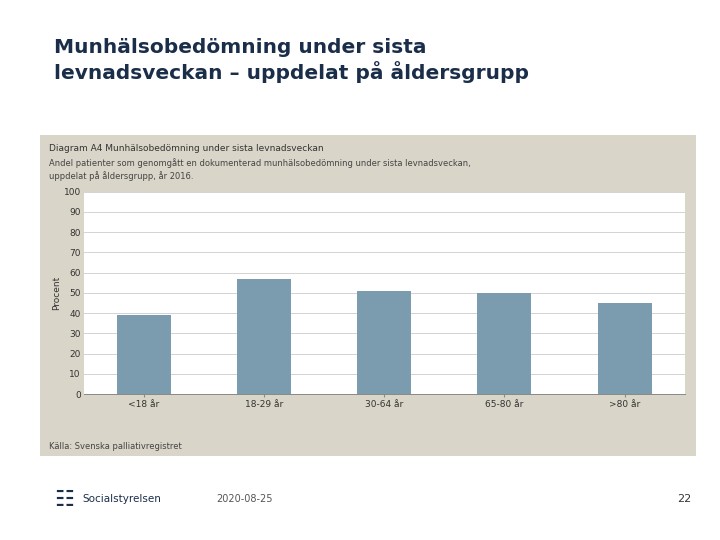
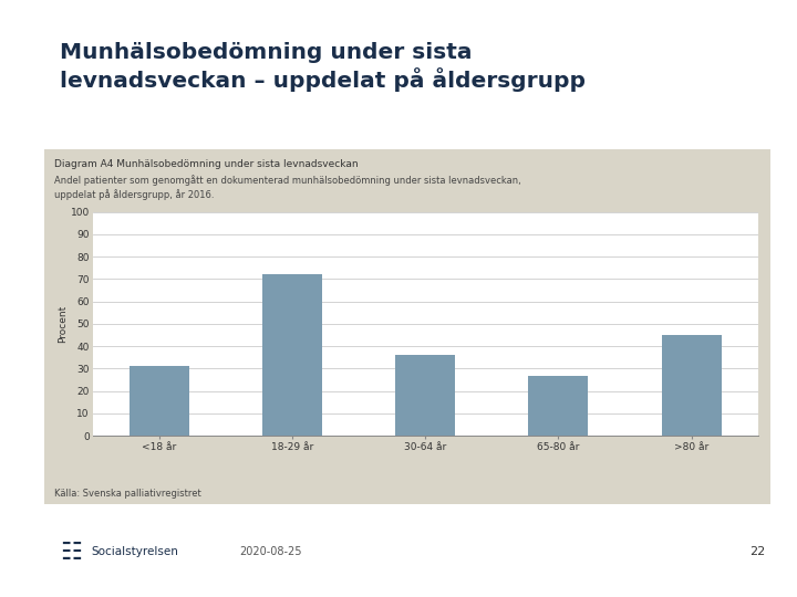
<18 år: 39 -> 31
18-29 år: 57 -> 72
30-64 år: 51 -> 36
65-80 år: 50 -> 27
